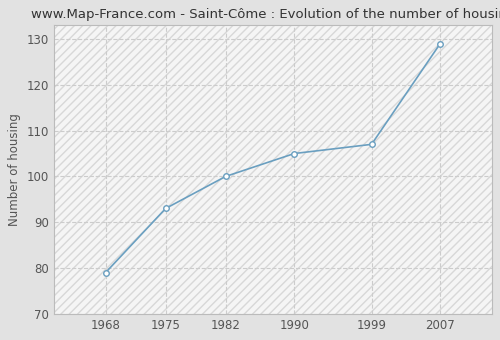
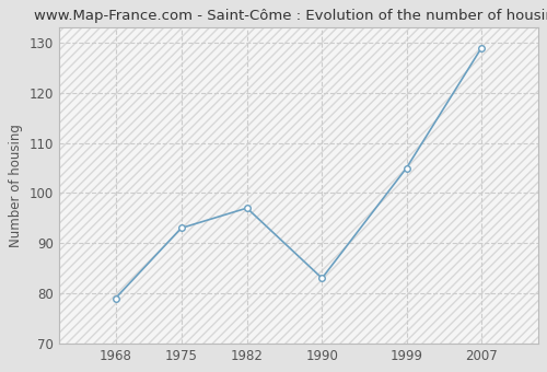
1982: 100 -> 97
1990: 105 -> 83
1999: 107 -> 105
